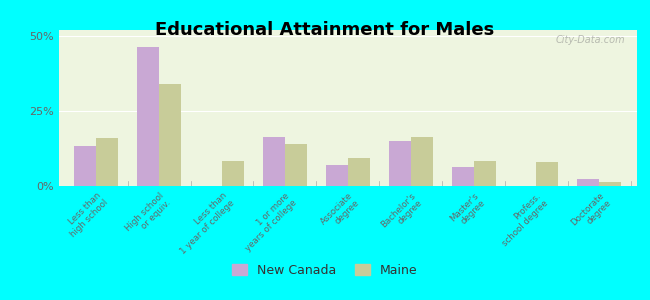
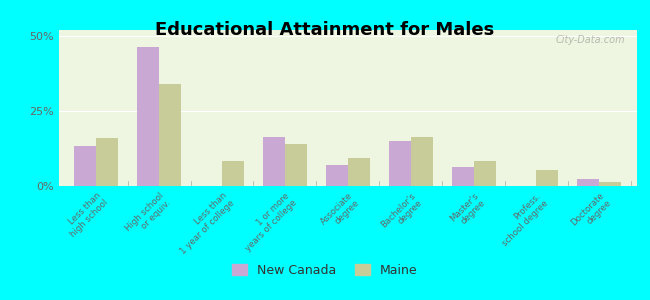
Maine/Profess. school degree: 8.0% -> 5.5%
